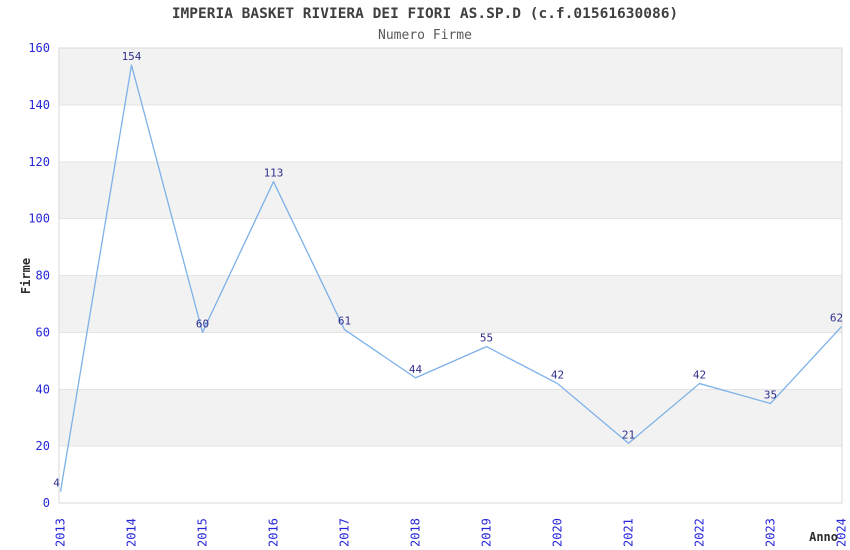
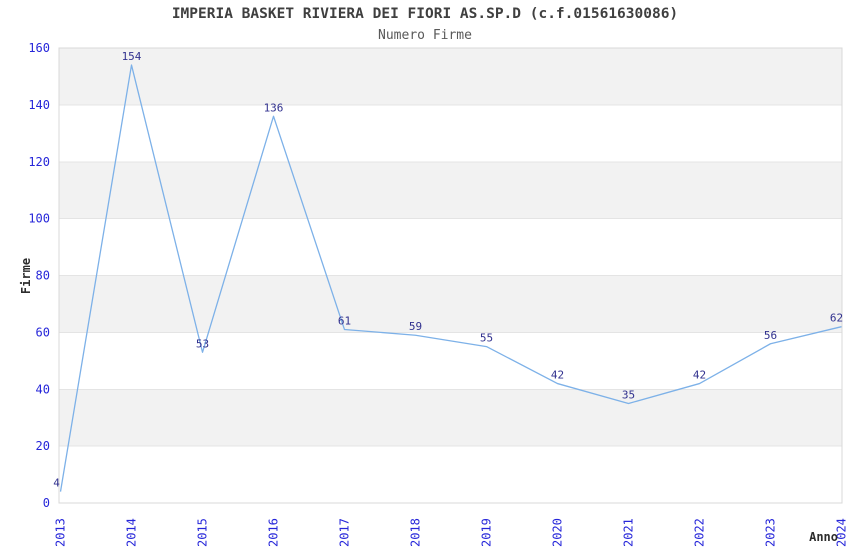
2015: 60 -> 53
2016: 113 -> 136
2018: 44 -> 59
2021: 21 -> 35
2023: 35 -> 56
